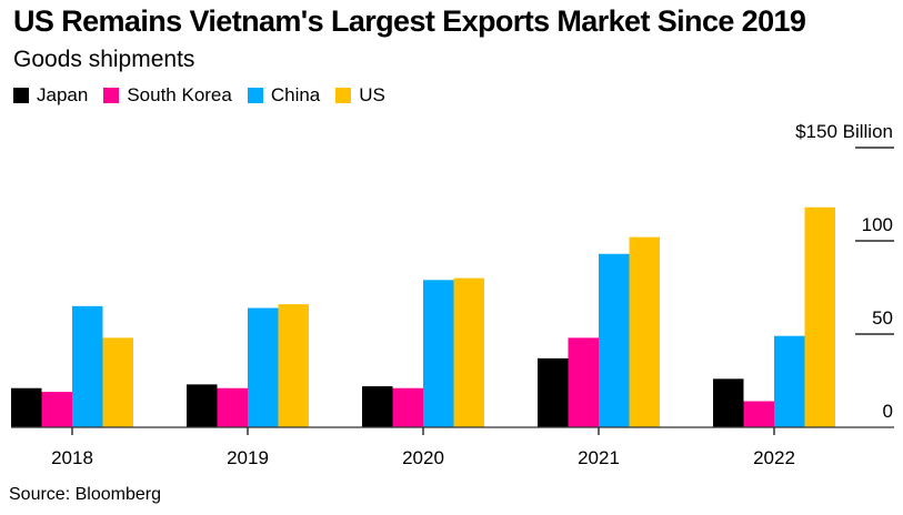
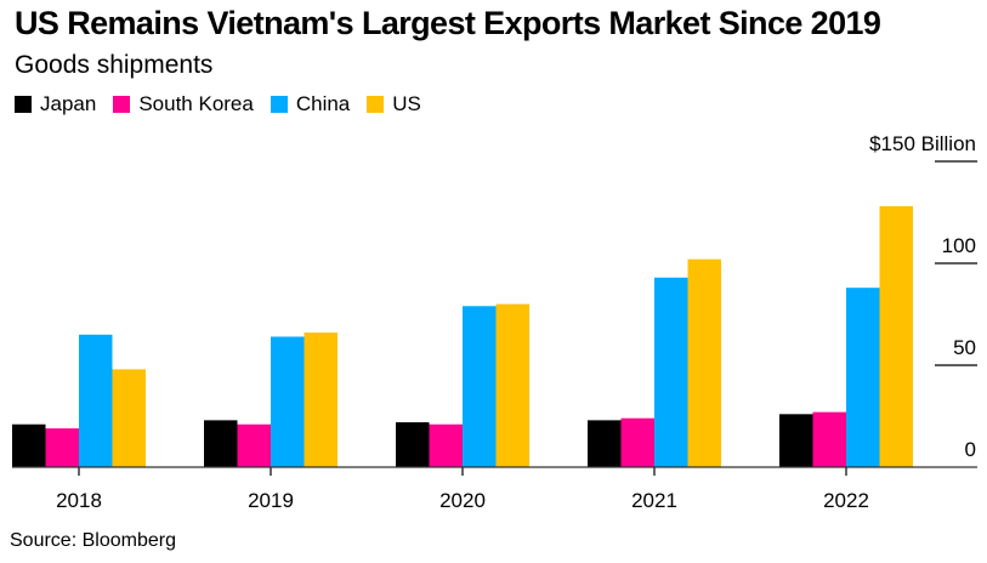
Japan/2021: 37 -> 23
South Korea/2021: 48 -> 24
South Korea/2022: 14 -> 27
China/2022: 49 -> 88
US/2022: 118 -> 128
